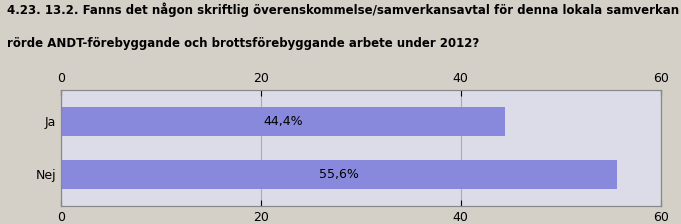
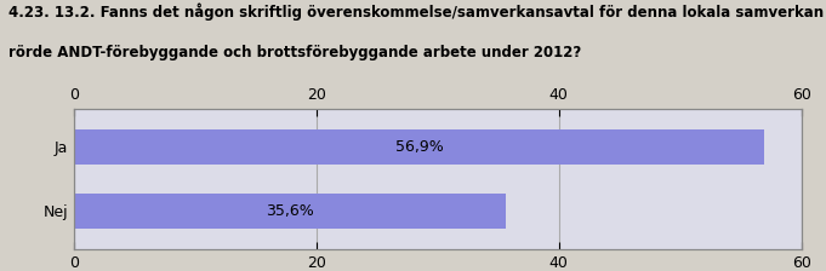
Ja: 44,4% -> 56,9%
Nej: 55,6% -> 35,6%
